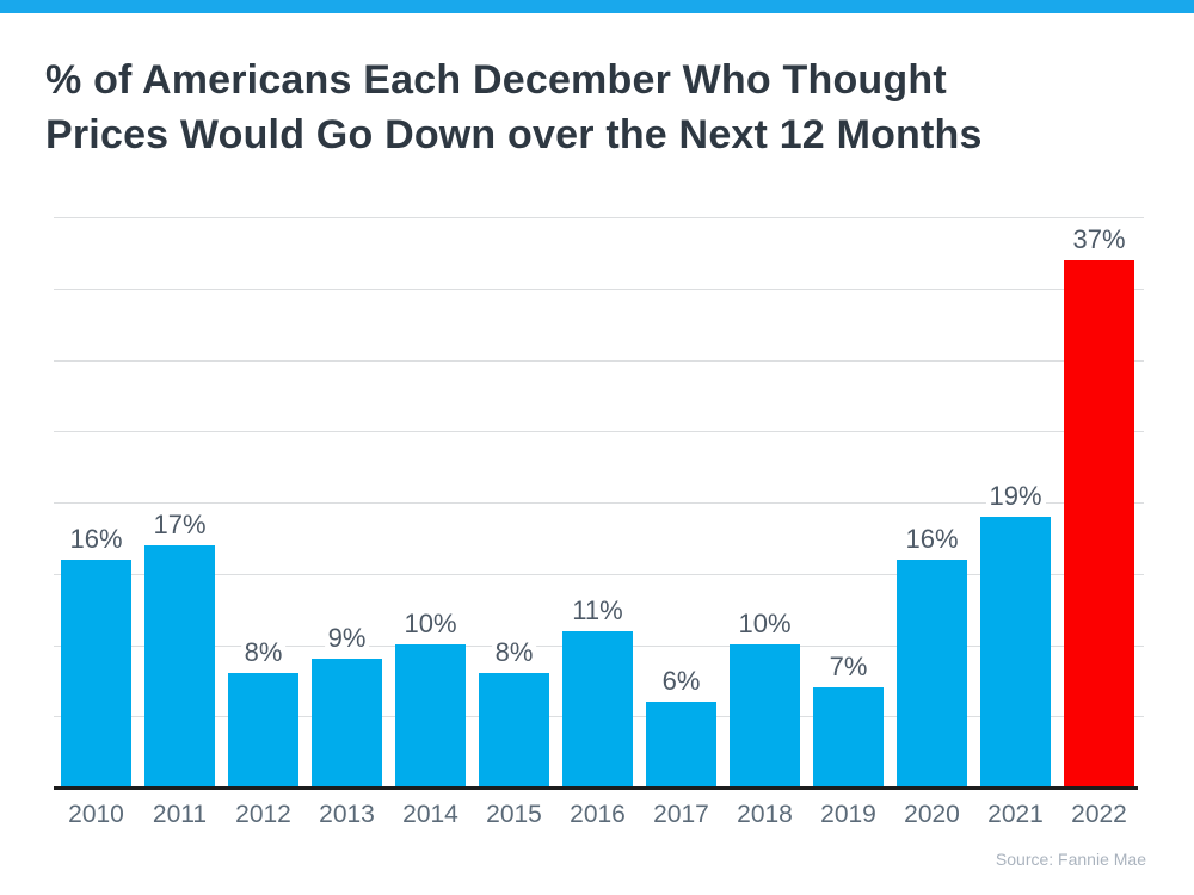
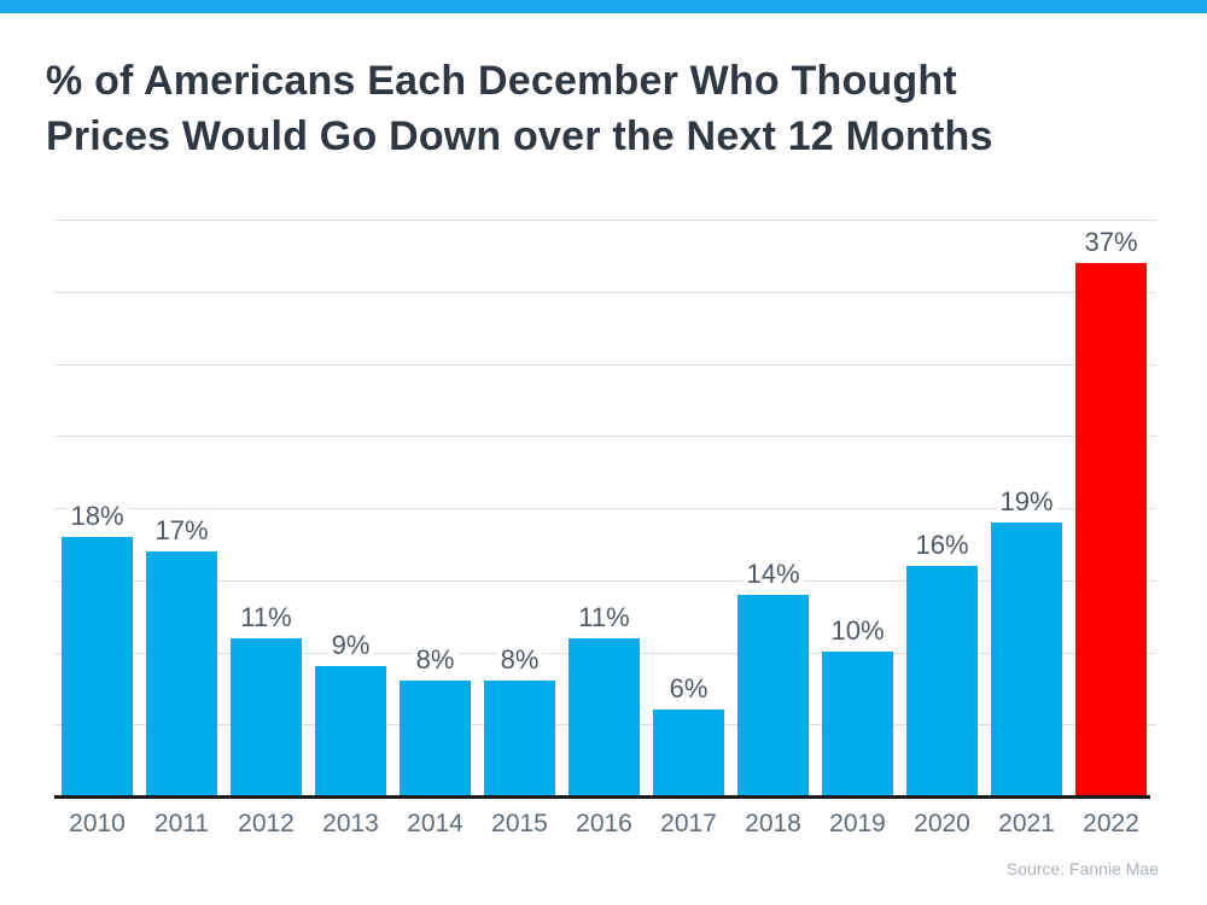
2010: 16% -> 18%
2012: 8% -> 11%
2014: 10% -> 8%
2018: 10% -> 14%
2019: 7% -> 10%
